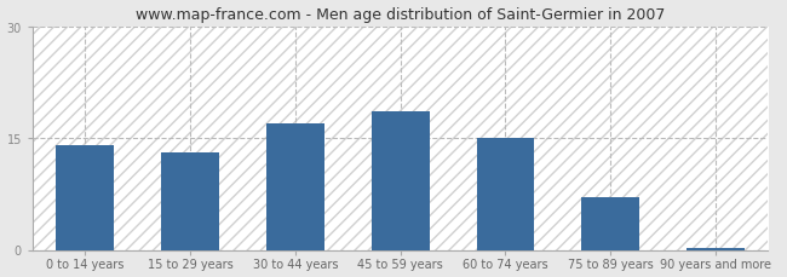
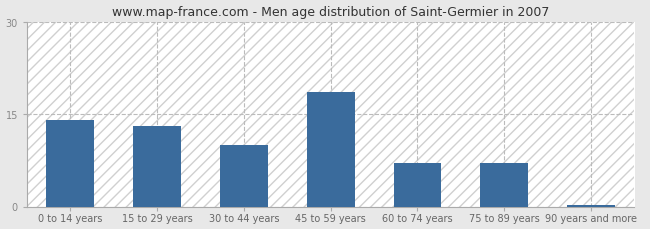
30 to 44 years: 17.0 -> 10.0
60 to 74 years: 15.0 -> 7.0
